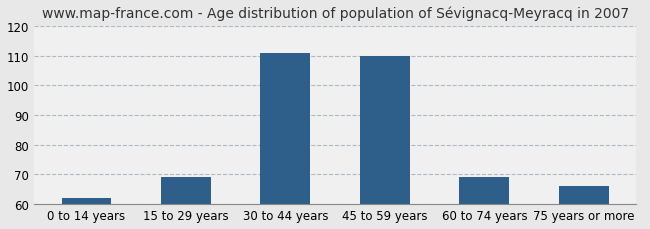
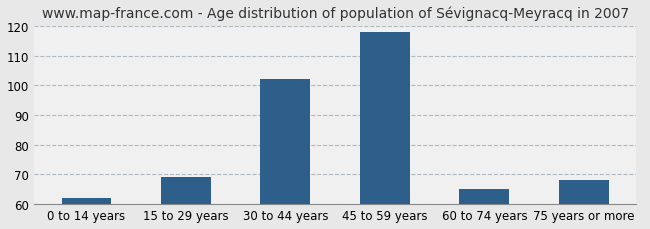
30 to 44 years: 111 -> 102
45 to 59 years: 110 -> 118
60 to 74 years: 69 -> 65
75 years or more: 66 -> 68
